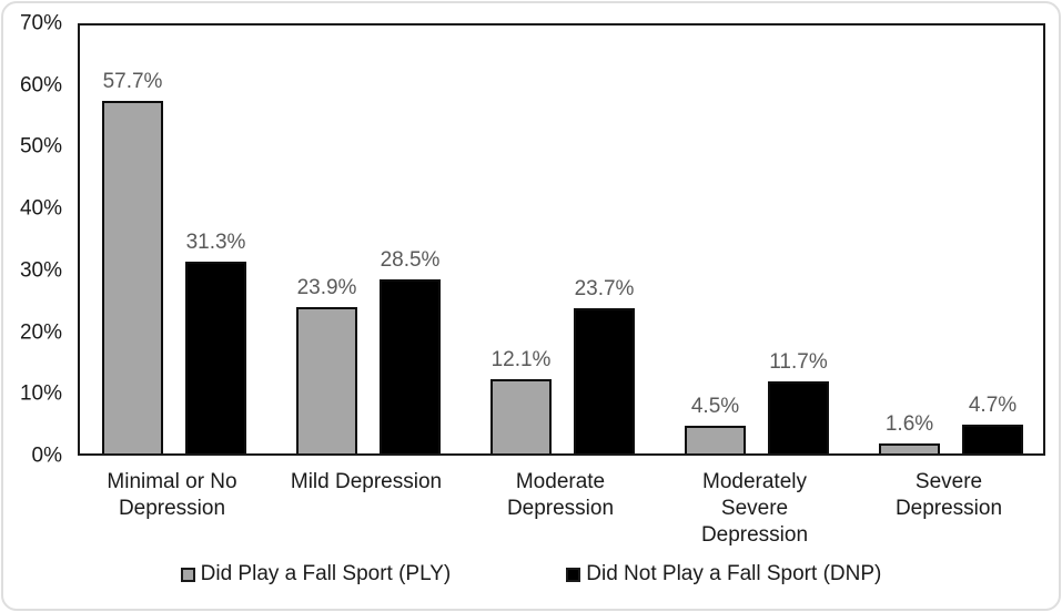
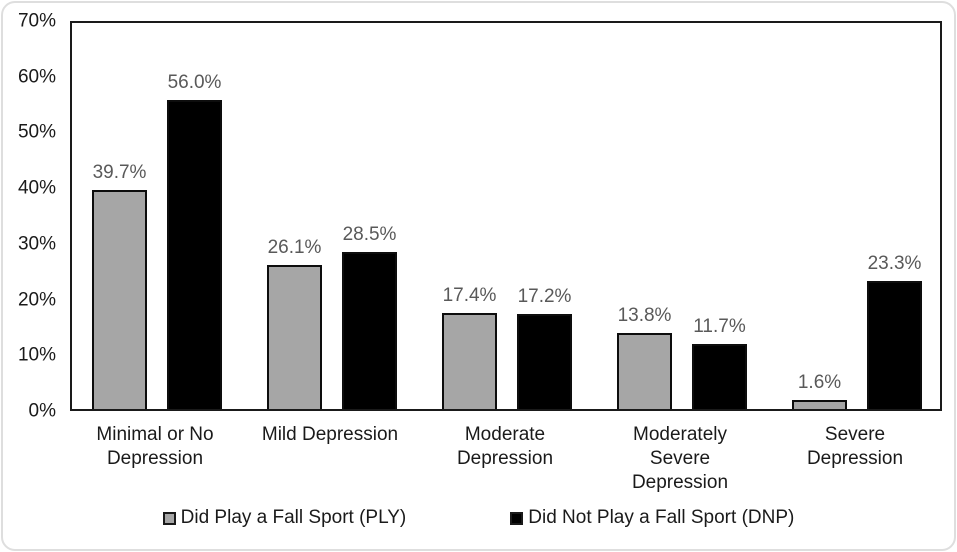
Did Play a Fall Sport (PLY)/Minimal or No Depression: 57.7% -> 39.7%
Did Not Play a Fall Sport (DNP)/Minimal or No Depression: 31.3% -> 56.0%
Did Play a Fall Sport (PLY)/Mild Depression: 23.9% -> 26.1%
Did Play a Fall Sport (PLY)/Moderate Depression: 12.1% -> 17.4%
Did Not Play a Fall Sport (DNP)/Moderate Depression: 23.7% -> 17.2%
Did Play a Fall Sport (PLY)/Moderately Severe Depression: 4.5% -> 13.8%
Did Not Play a Fall Sport (DNP)/Severe Depression: 4.7% -> 23.3%
